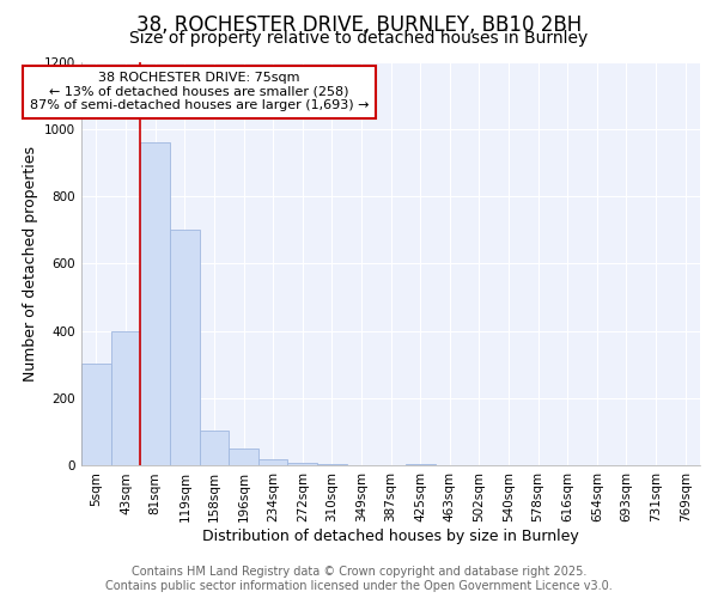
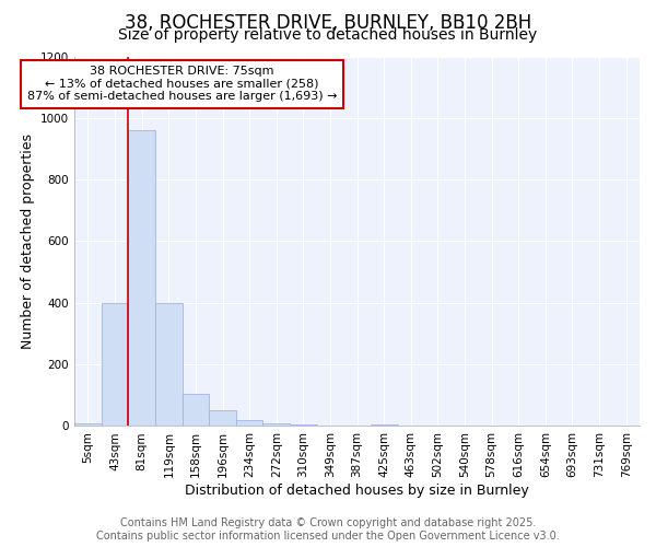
5sqm: 305 -> 10
119sqm: 700 -> 400
